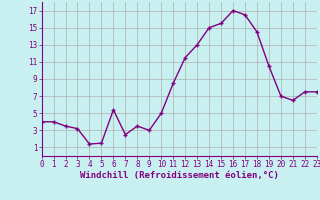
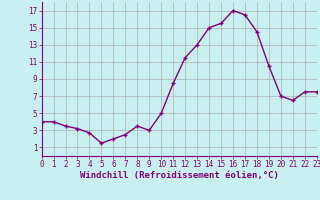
4: 1.4 -> 2.7
6: 5.4 -> 2.0
